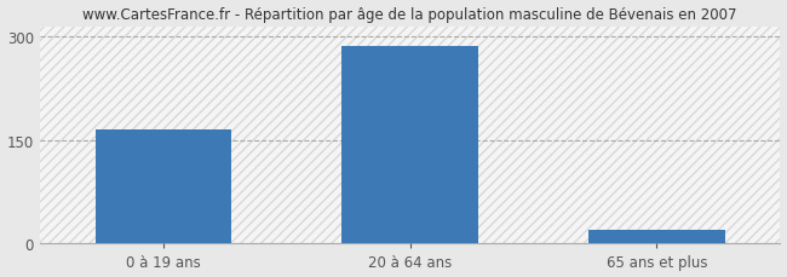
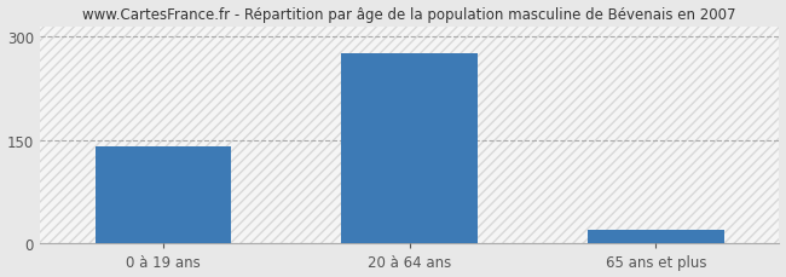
0 à 19 ans: 166 -> 140
20 à 64 ans: 286 -> 275
